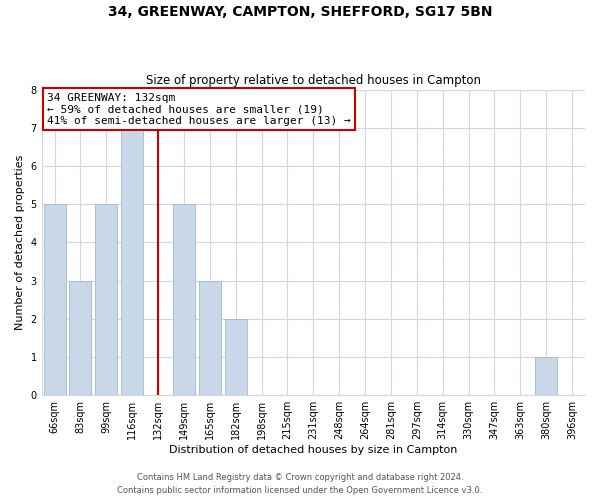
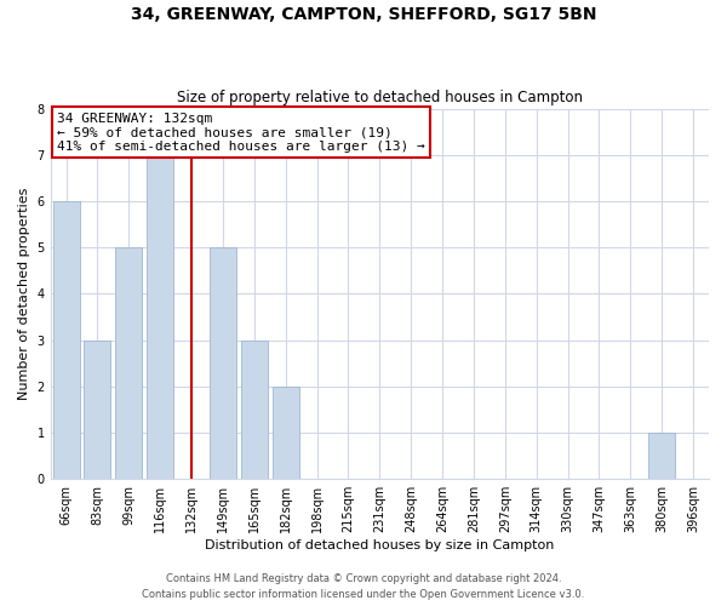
66sqm: 5 -> 6
